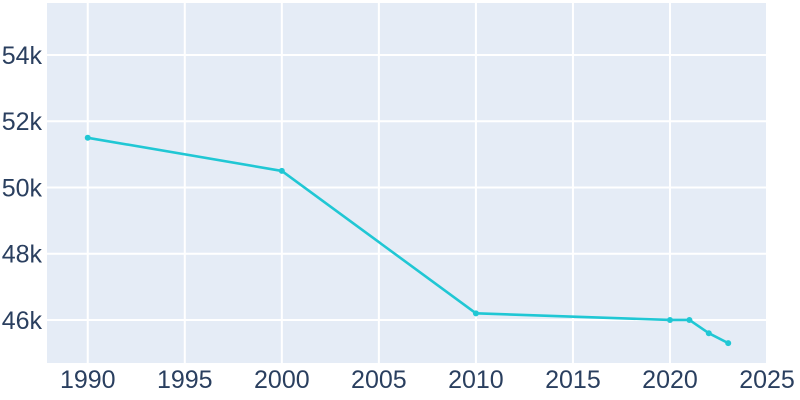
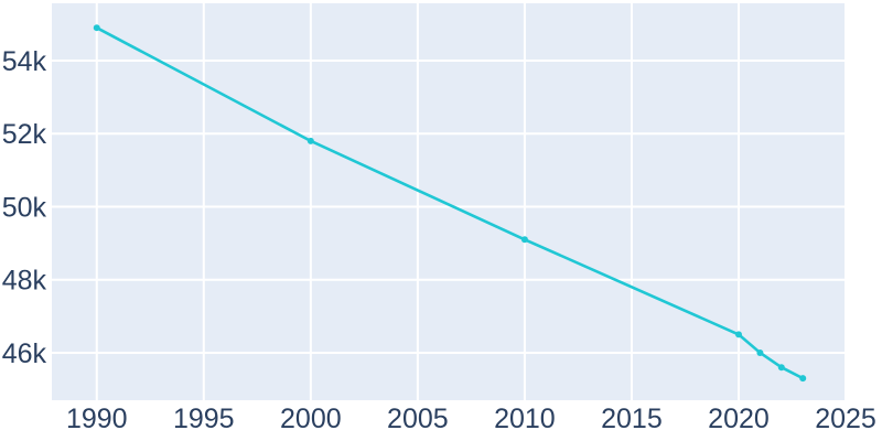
1990: 51.5k -> 54.9k
2000: 50.5k -> 51.8k
2010: 46.2k -> 49.1k
2020: 46.0k -> 46.5k
